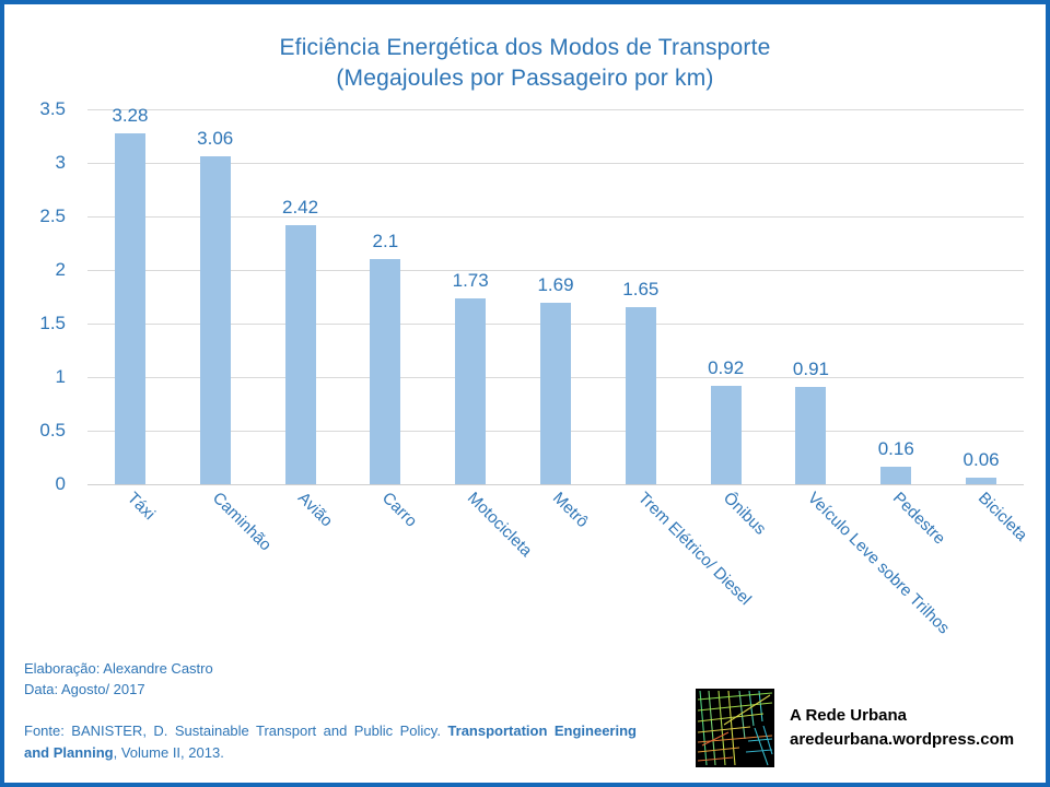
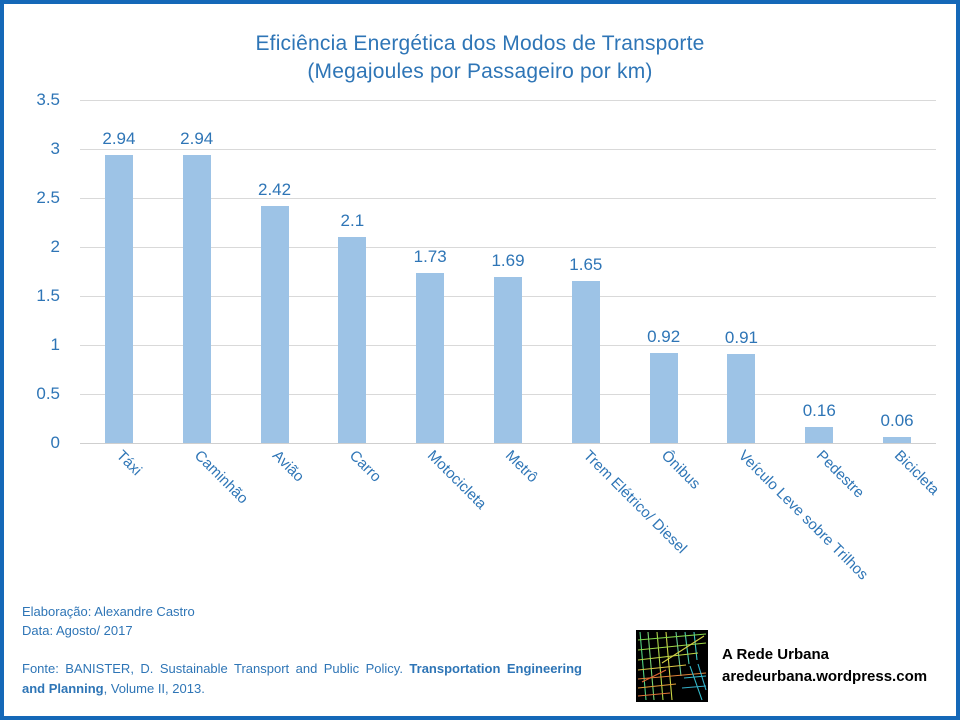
Táxi: 3.28 -> 2.94
Caminhão: 3.06 -> 2.94
